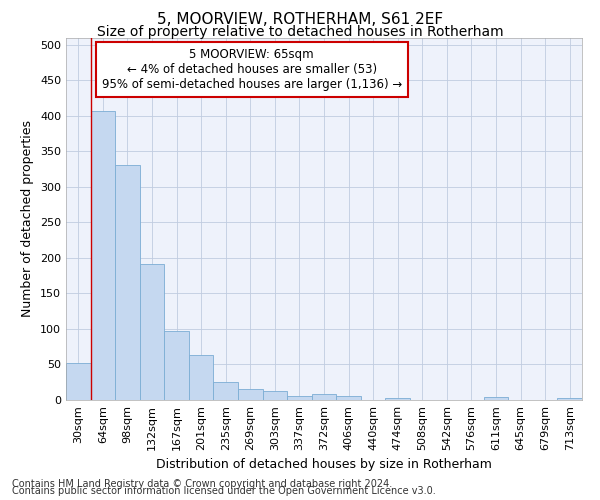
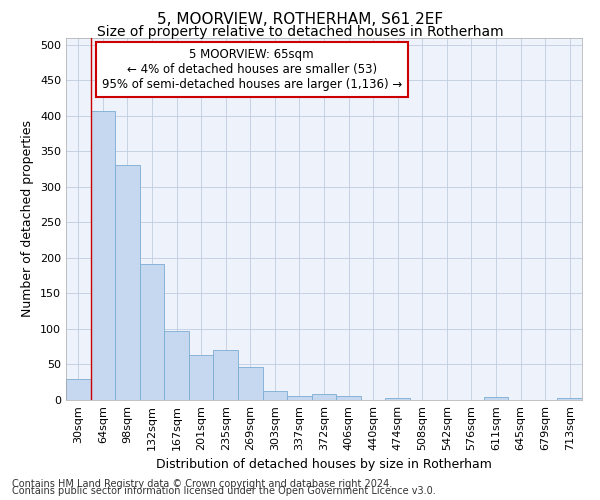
30sqm: 52 -> 30
235sqm: 25 -> 70
269sqm: 15 -> 46
